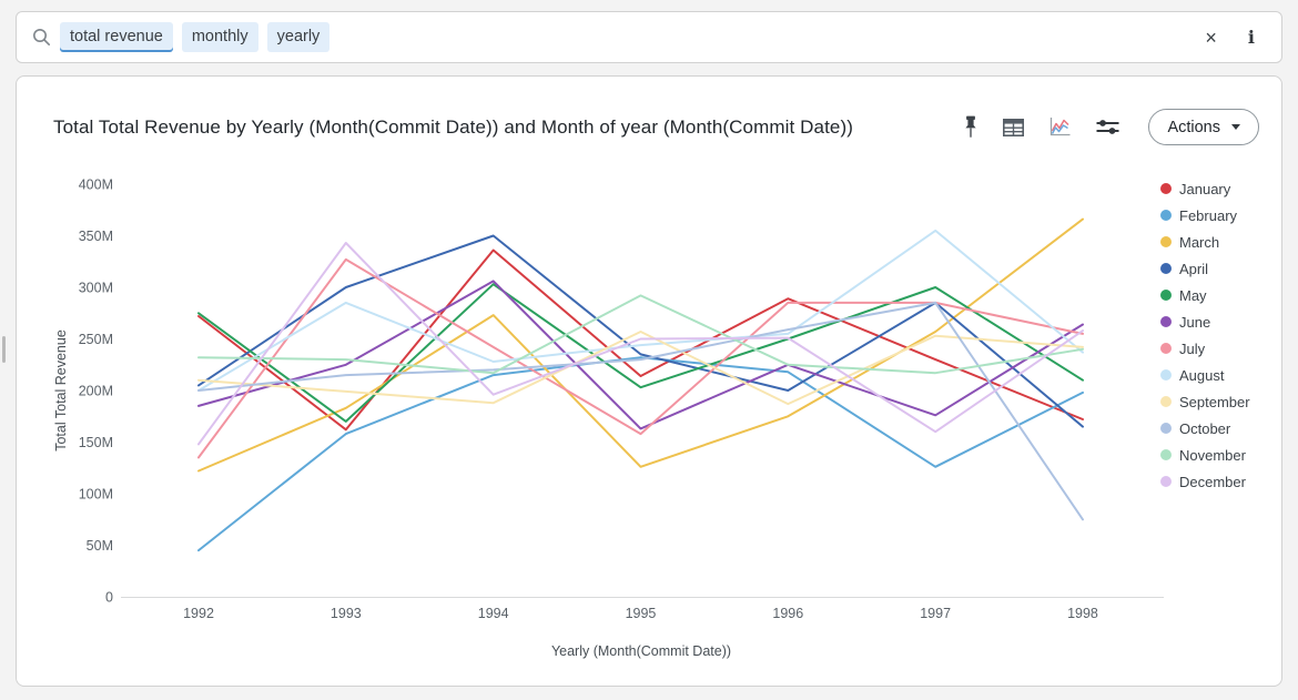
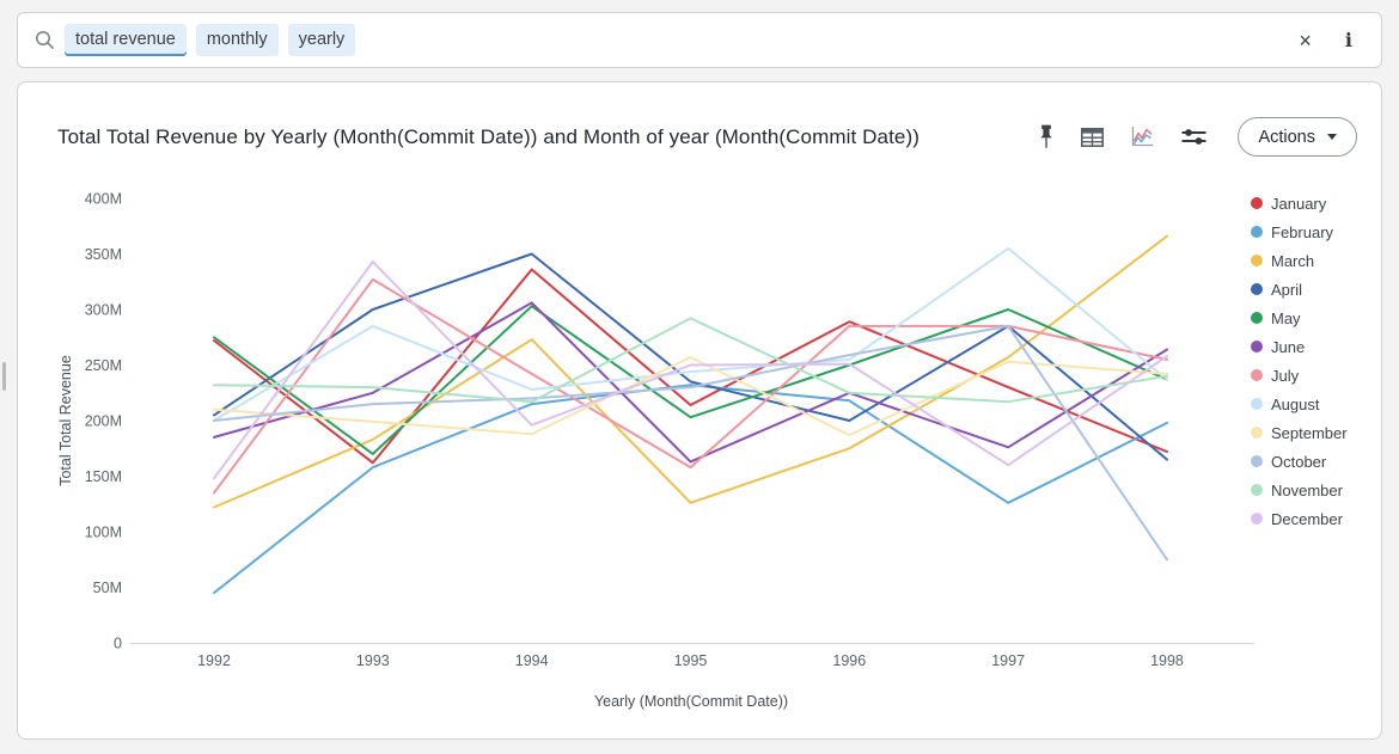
May/1998: 210M -> 240M
